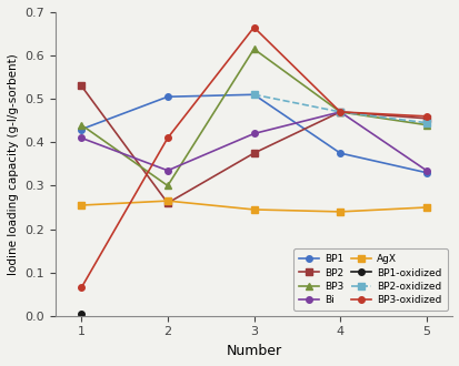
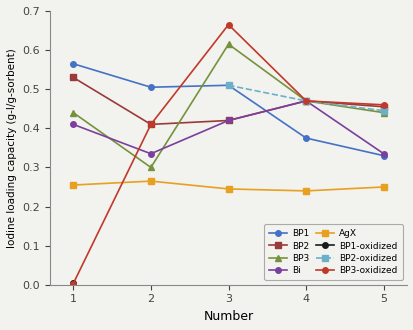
BP1/1: 0.430 -> 0.565
BP3-oxidized/1: 0.065 -> 0.003
BP2/2: 0.260 -> 0.410
BP2/3: 0.375 -> 0.420
